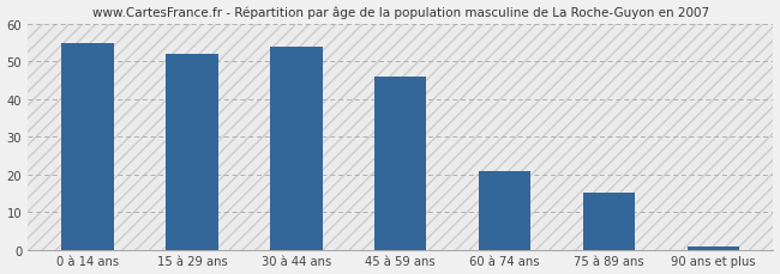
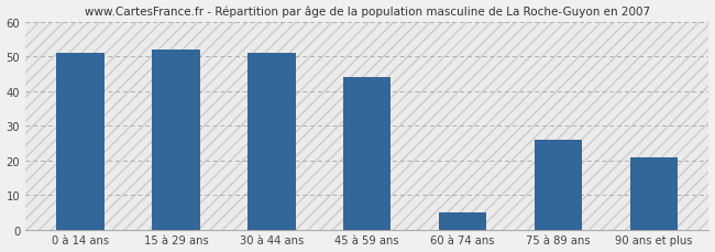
0 à 14 ans: 55.0 -> 51.0
30 à 44 ans: 54.0 -> 51.0
45 à 59 ans: 46.0 -> 44.0
60 à 74 ans: 21.0 -> 5.0
75 à 89 ans: 15.0 -> 26.0
90 ans et plus: 0.8 -> 21.0
